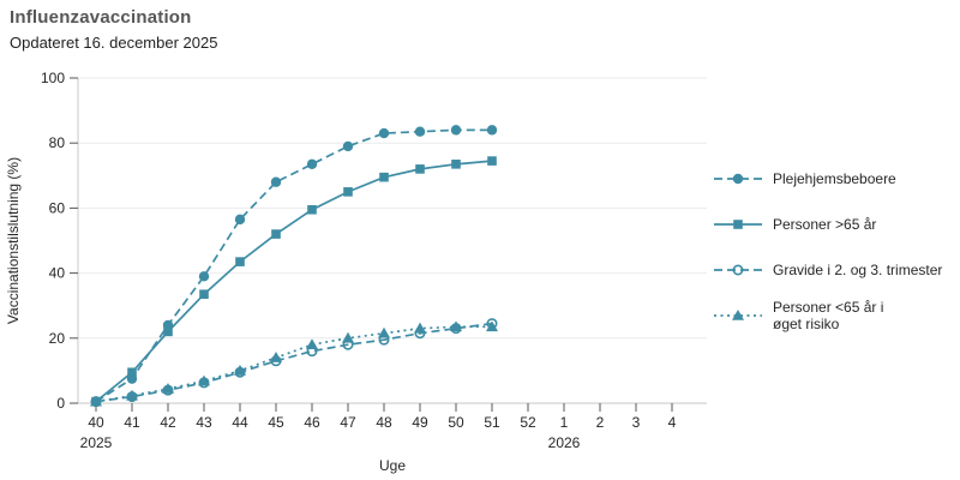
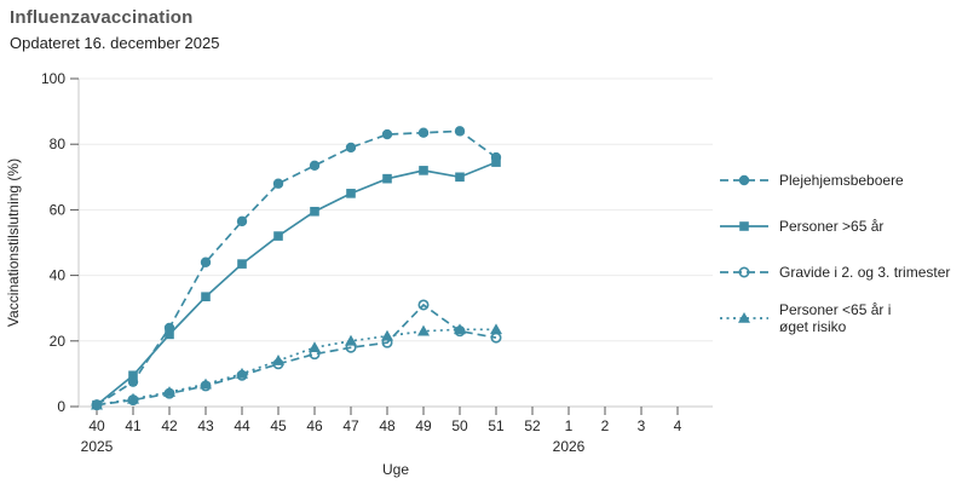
Plejehjemsbeboere/43: 39 -> 44
Gravide i 2. og 3. trimester/49: 22 -> 31
Personer >65 år/50: 74 -> 70
Plejehjemsbeboere/51: 84 -> 76
Gravide i 2. og 3. trimester/51: 24 -> 21
